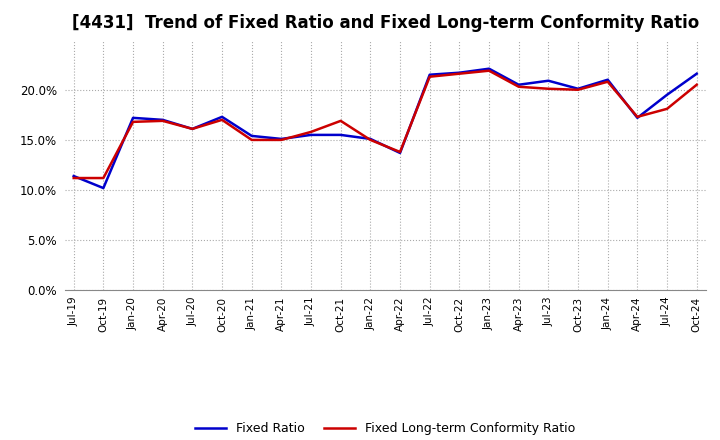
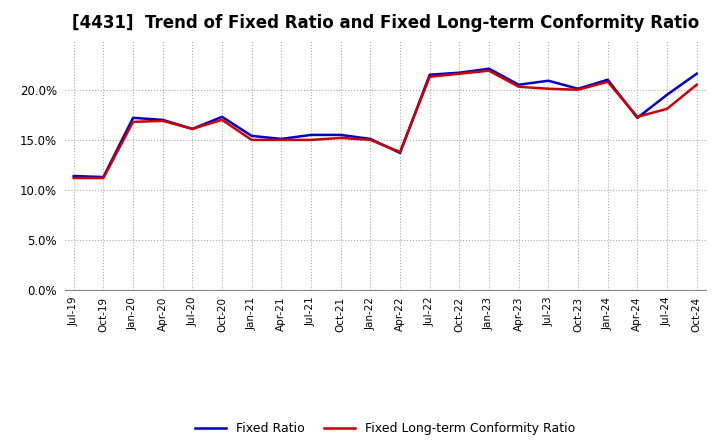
Fixed Ratio/Oct-19: 10.2% -> 11.3%
Fixed Long-term Conformity Ratio/Jul-21: 15.8% -> 15.0%
Fixed Long-term Conformity Ratio/Oct-21: 16.9% -> 15.2%
